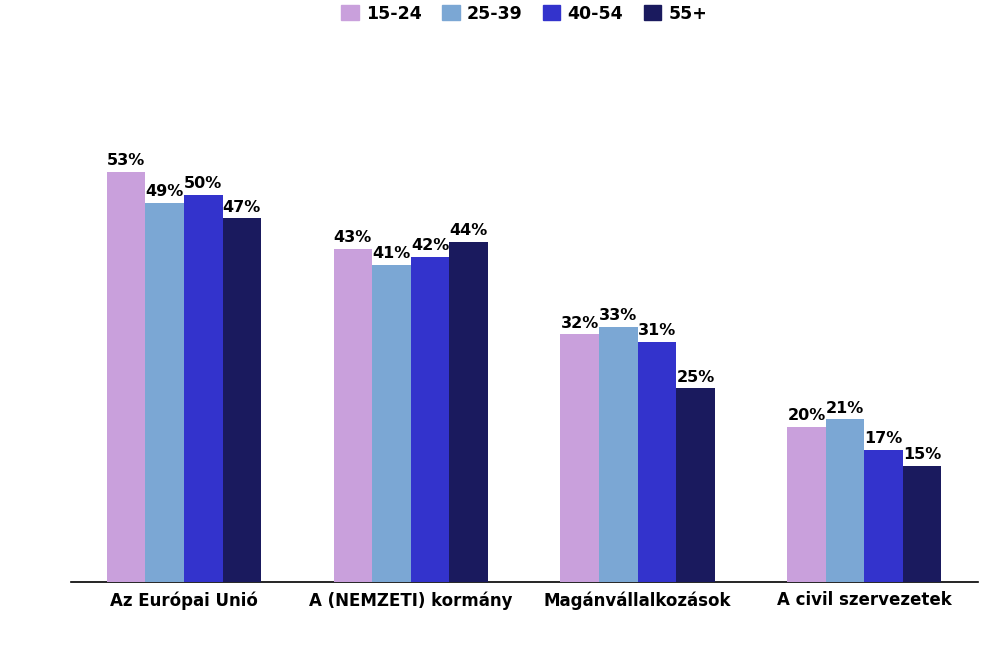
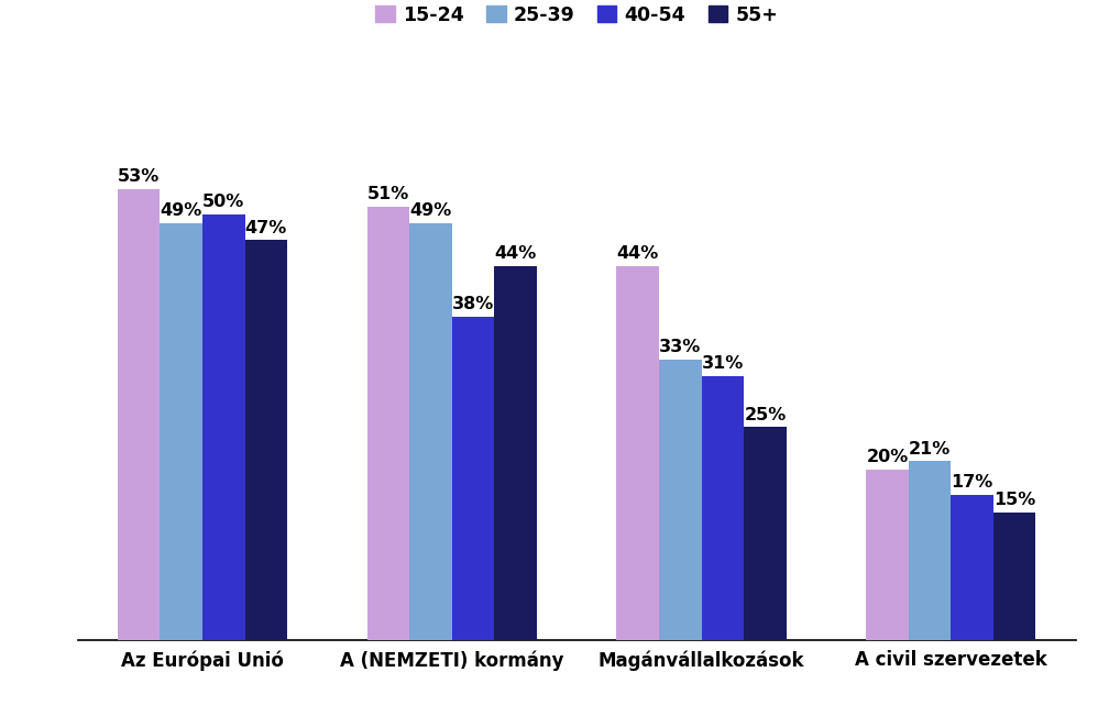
15-24/A (NEMZETI) kormány: 43% -> 51%
25-39/A (NEMZETI) kormány: 41% -> 49%
40-54/A (NEMZETI) kormány: 42% -> 38%
15-24/Magánvállalkozások: 32% -> 44%
